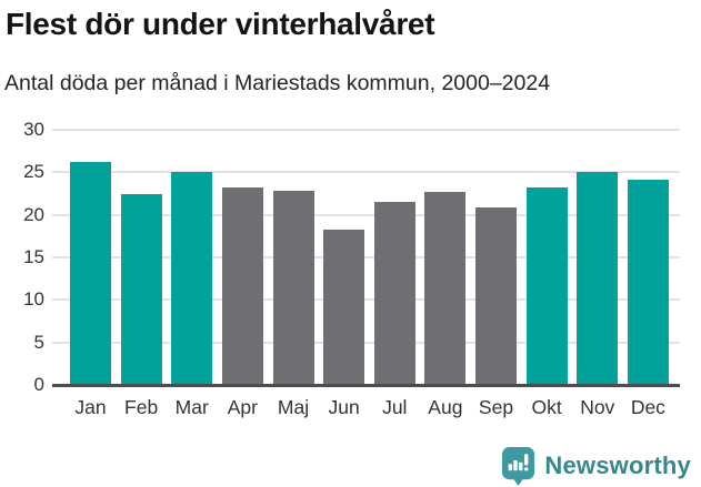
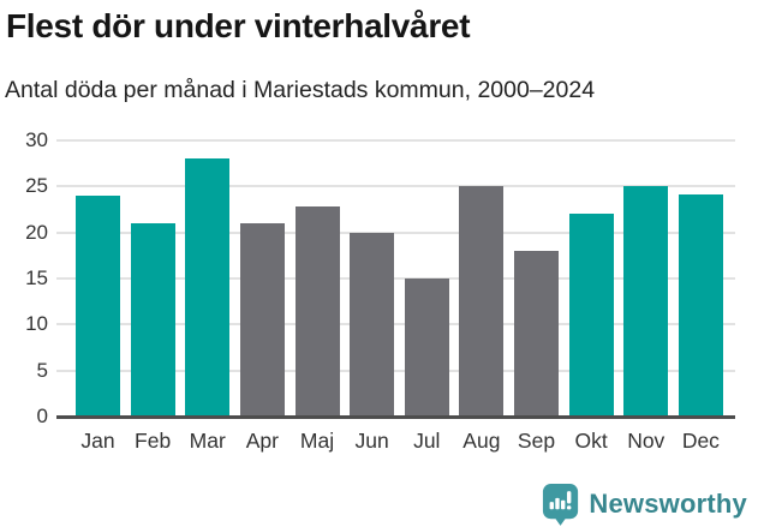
Jan: 26 -> 24
Feb: 22 -> 21
Mar: 25 -> 28
Apr: 23 -> 21
Jun: 18 -> 20
Jul: 22 -> 15
Aug: 23 -> 25
Sep: 21 -> 18
Okt: 23 -> 22
